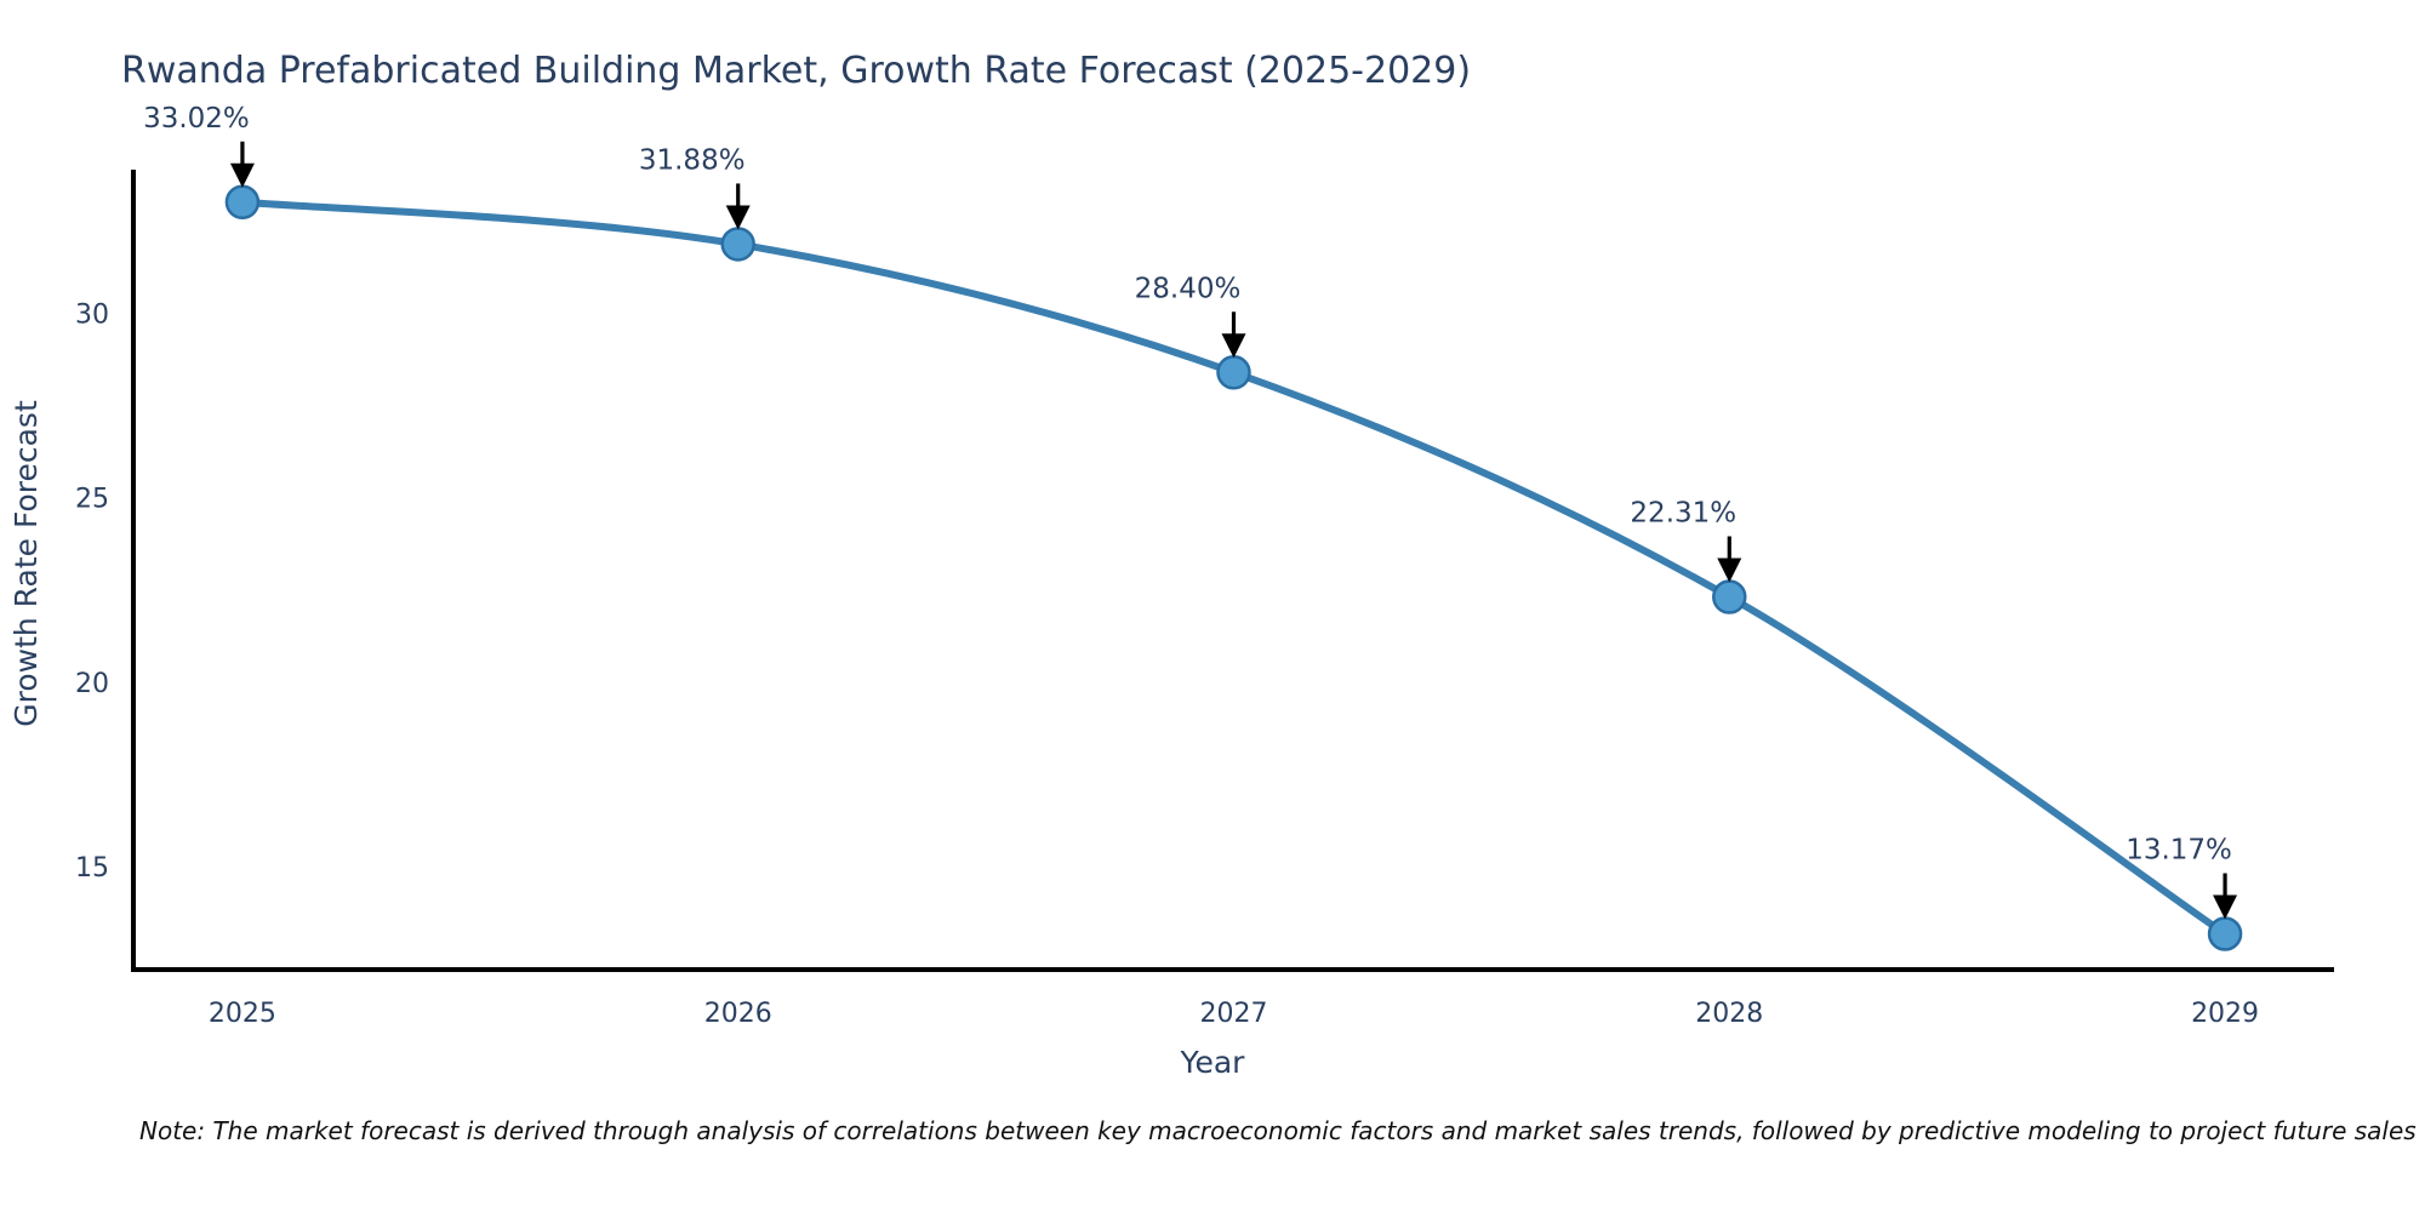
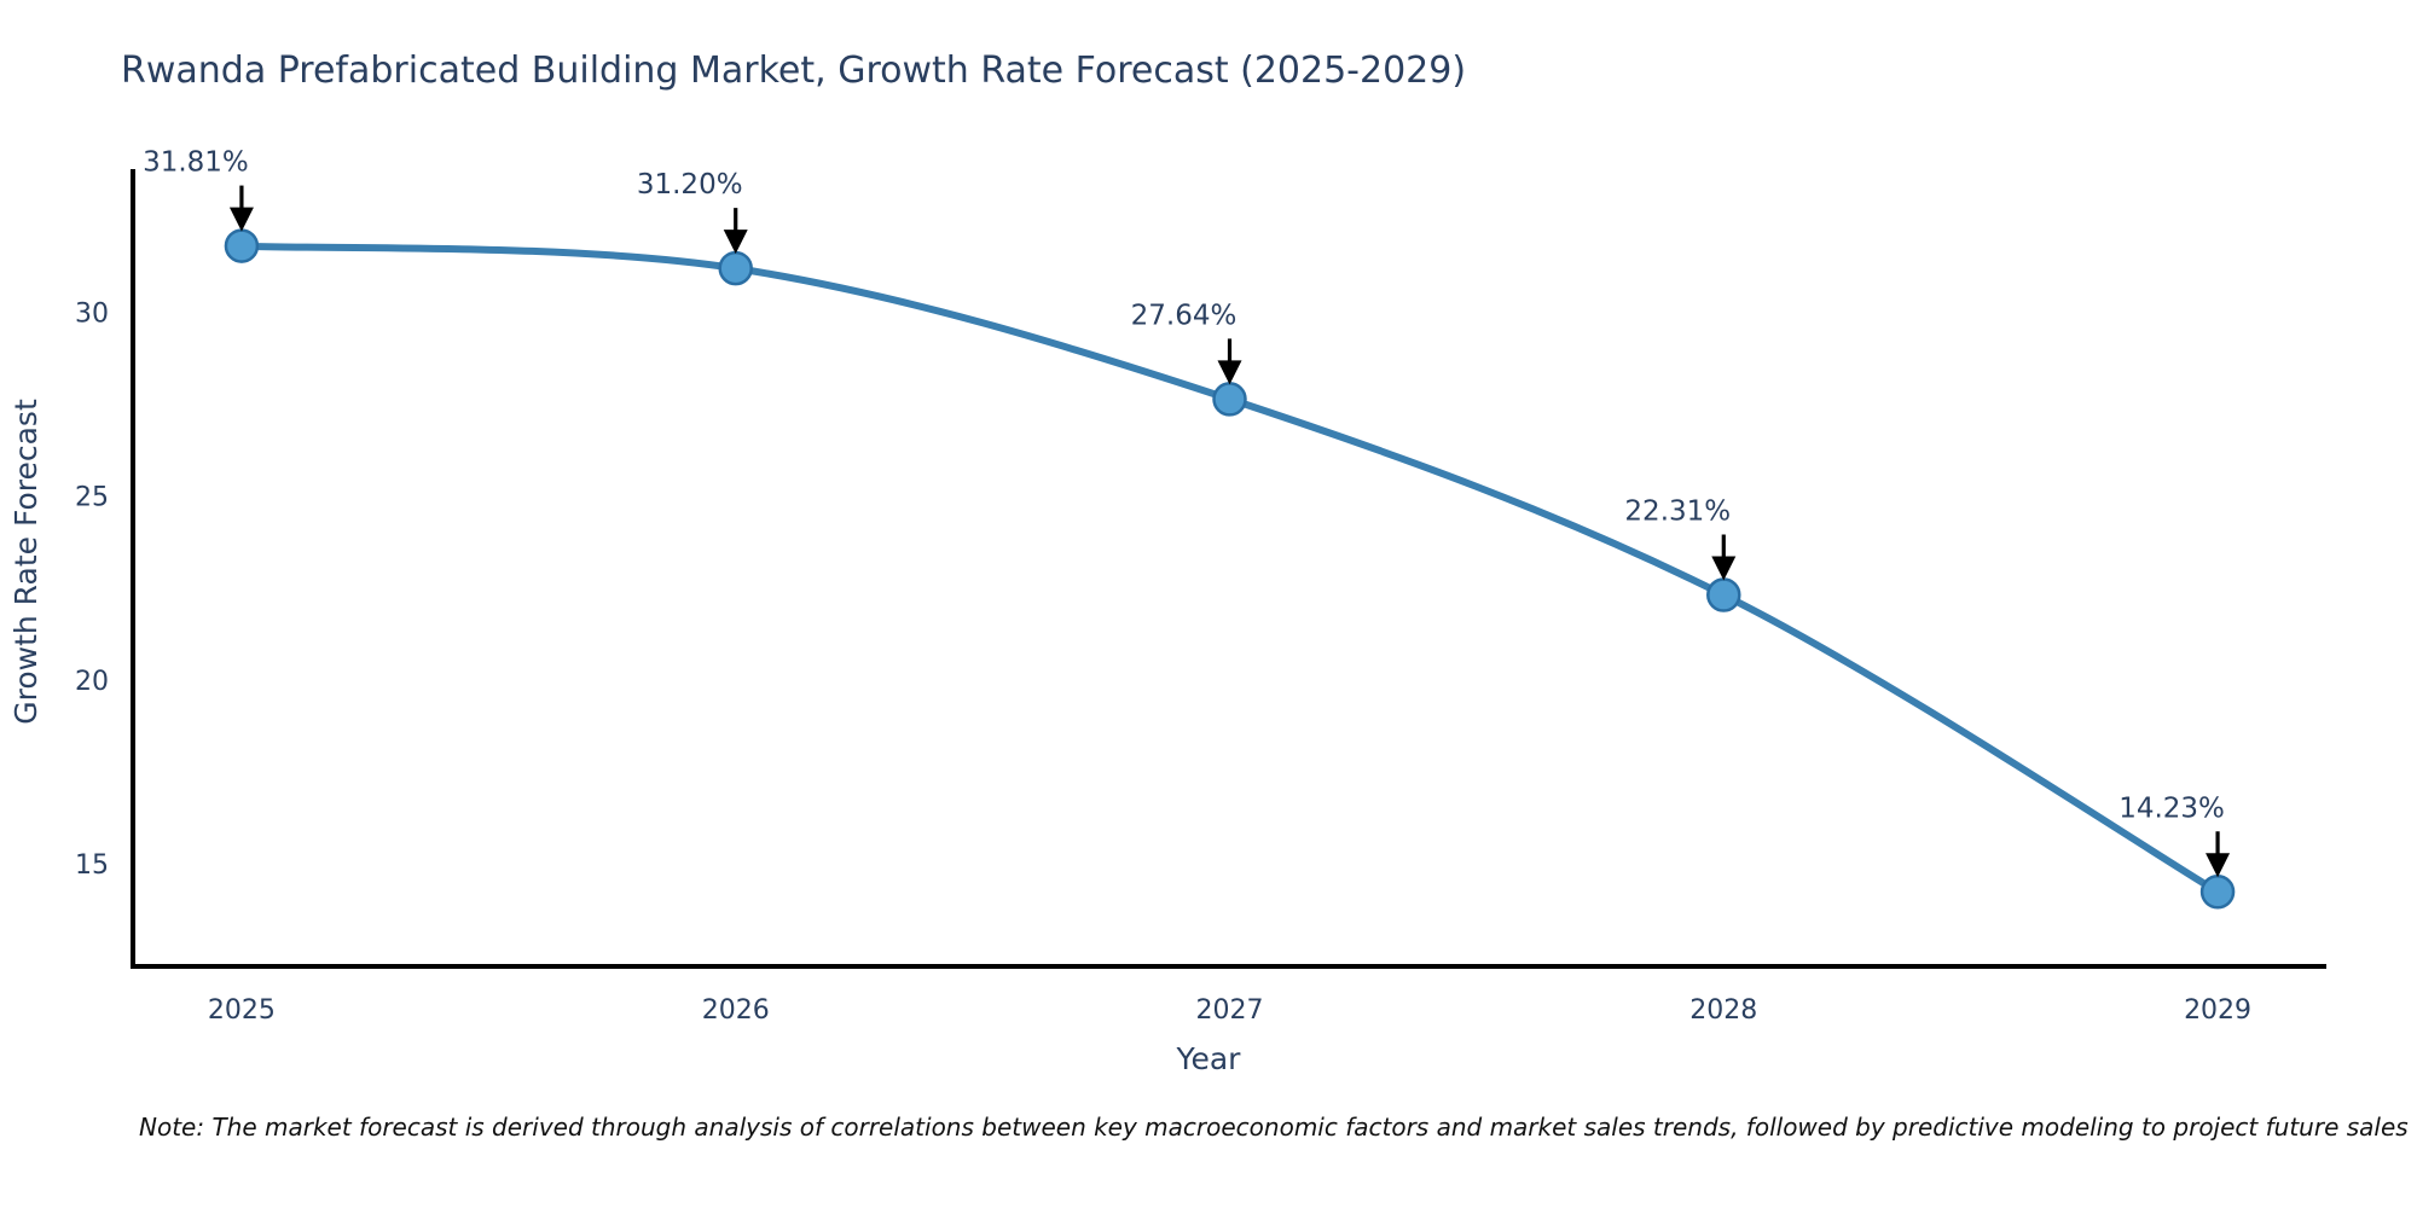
2025: 33.02% -> 31.81%
2026: 31.88% -> 31.20%
2027: 28.40% -> 27.64%
2029: 13.17% -> 14.23%
